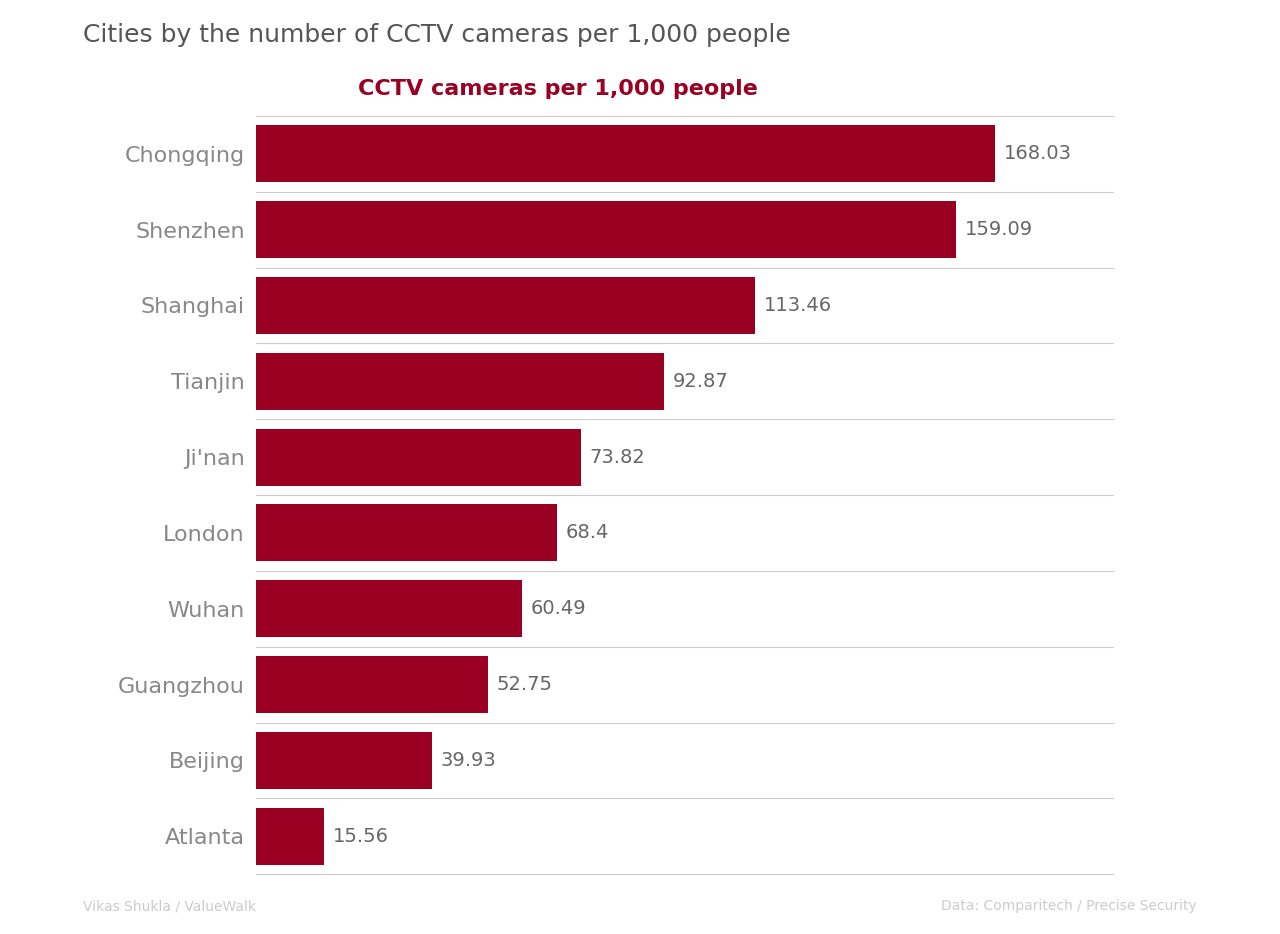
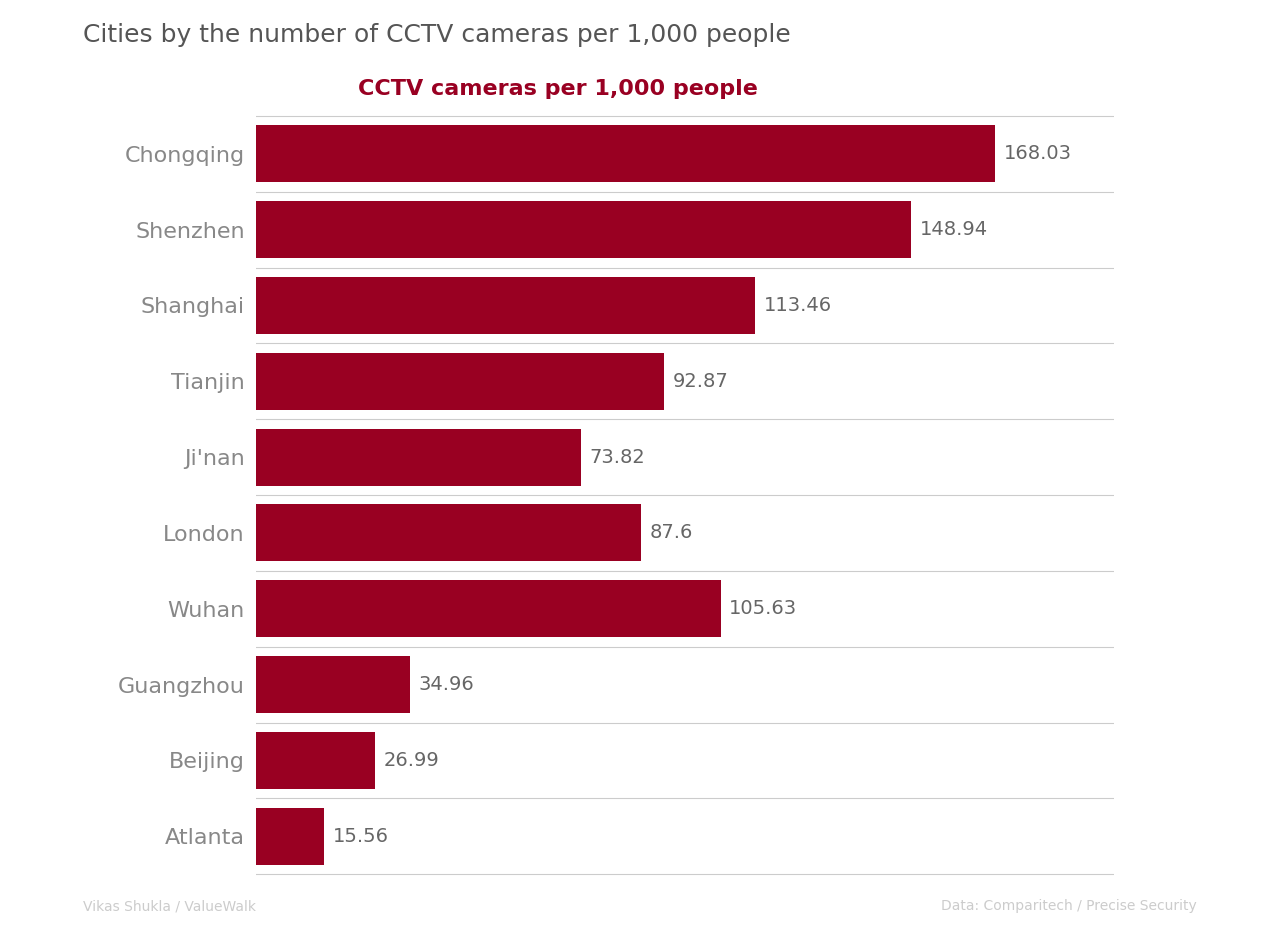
Shenzhen: 159.09 -> 148.94
London: 68.4 -> 87.6
Wuhan: 60.49 -> 105.63
Guangzhou: 52.75 -> 34.96
Beijing: 39.93 -> 26.99
